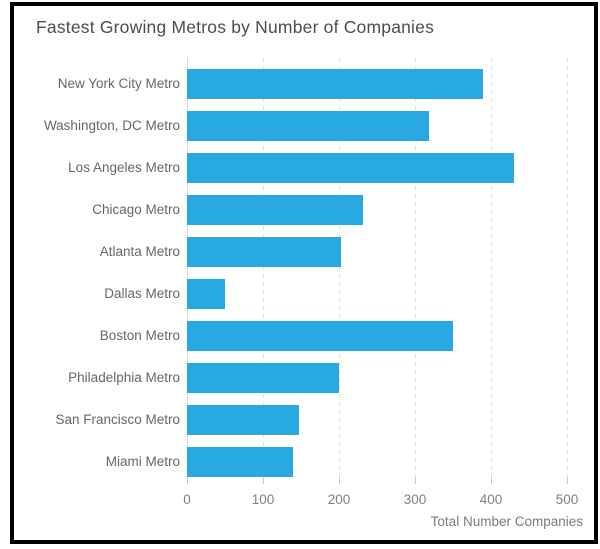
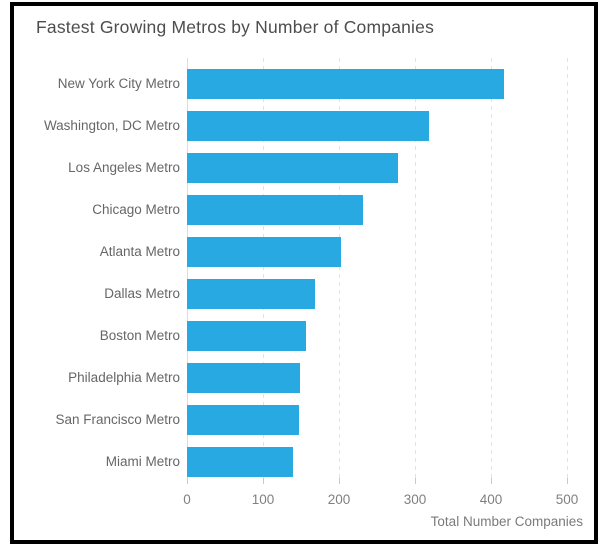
New York City Metro: 390 -> 420
Los Angeles Metro: 430 -> 280
Dallas Metro: 50 -> 170
Boston Metro: 350 -> 160
Philadelphia Metro: 200 -> 150
